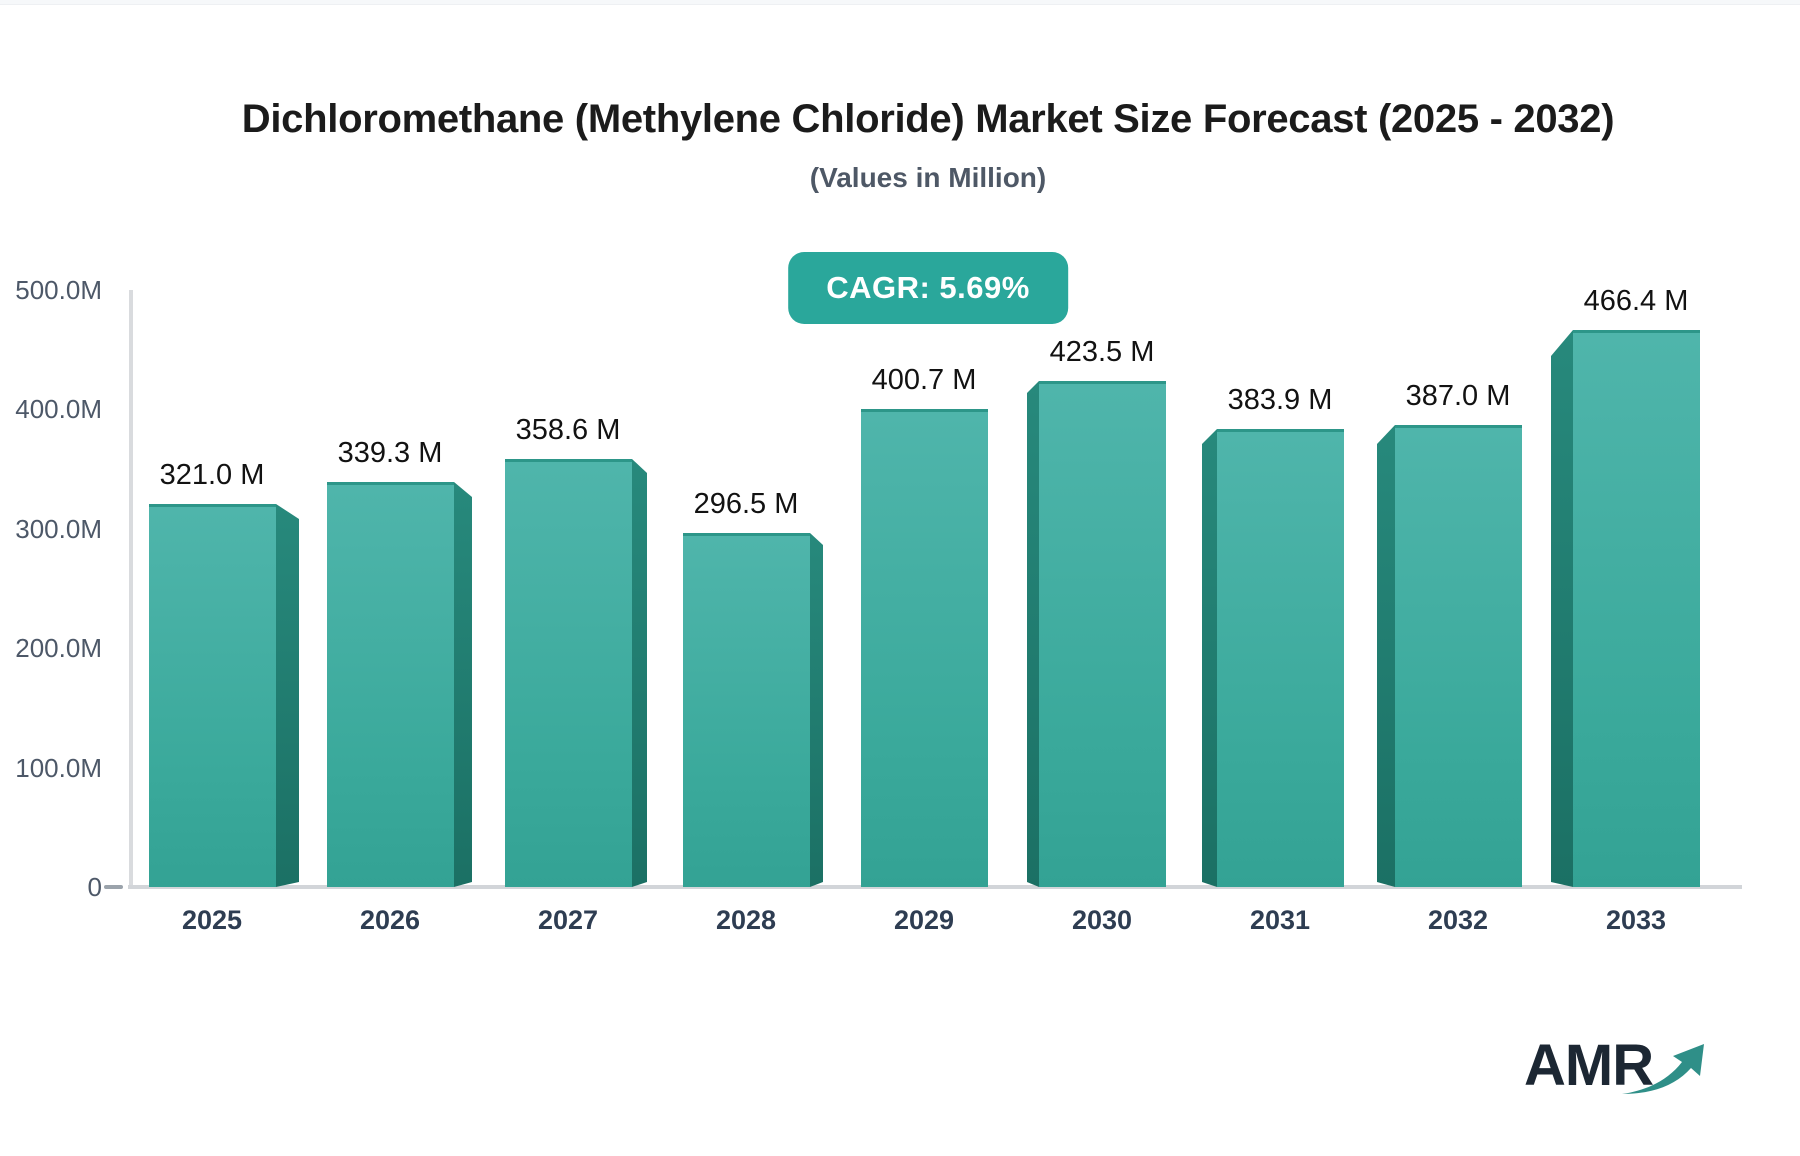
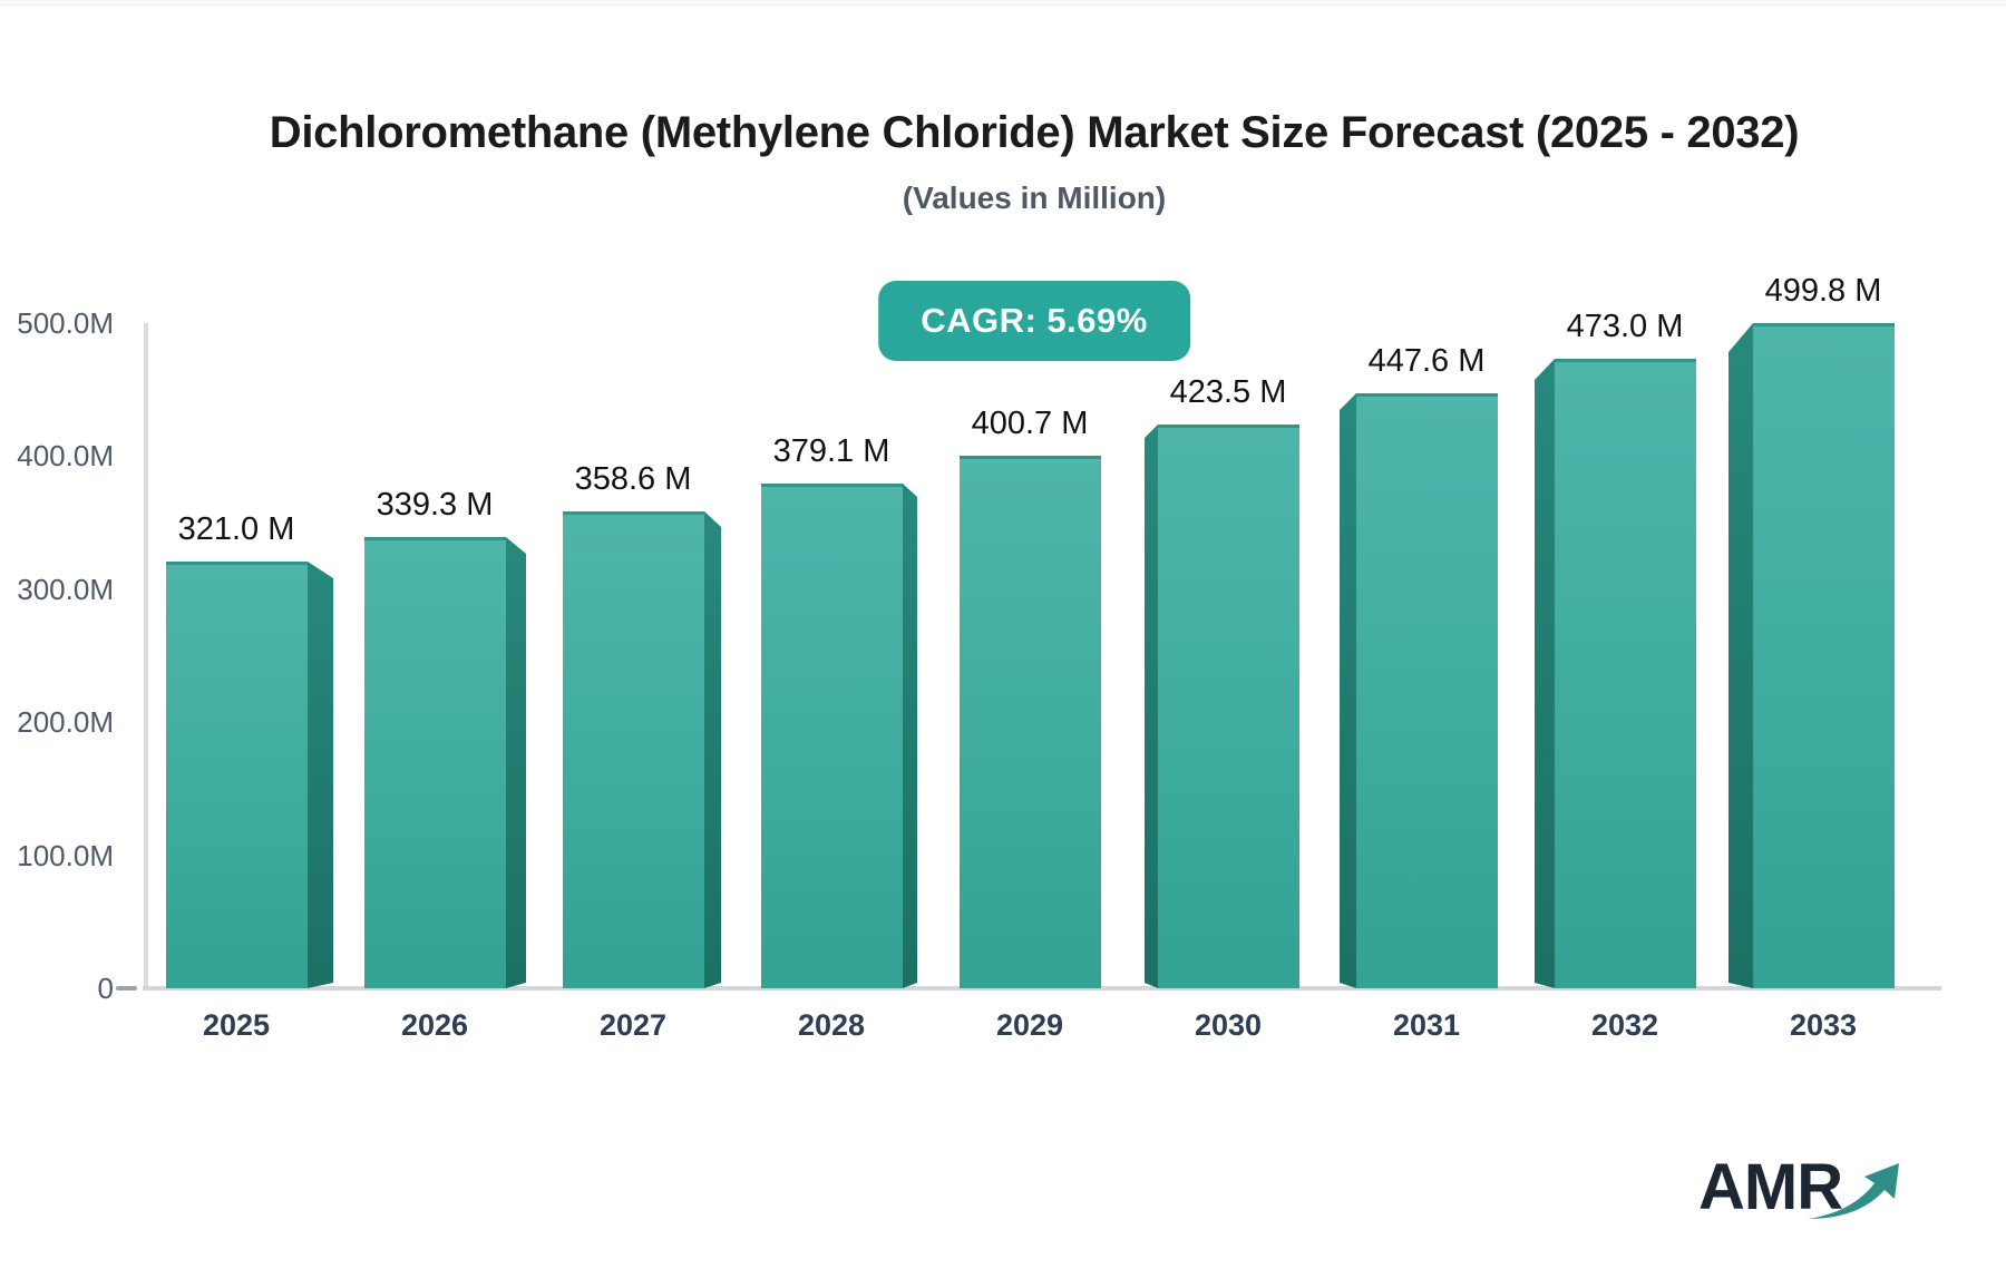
2028: 296.5 -> 379.1
2031: 383.9 -> 447.6
2032: 387.0 -> 473.0
2033: 466.4 -> 499.8
